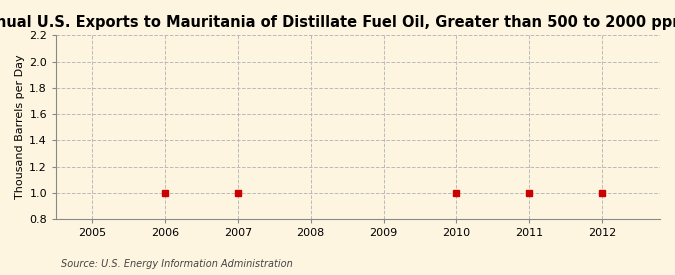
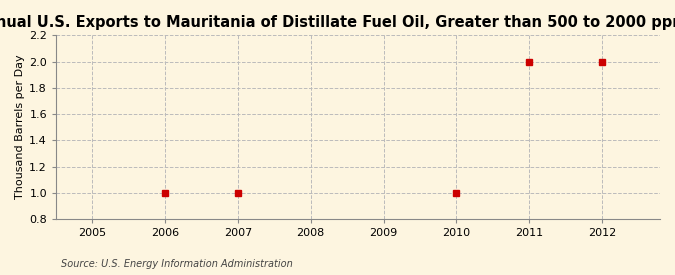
2011: 1 -> 2
2012: 1 -> 2
